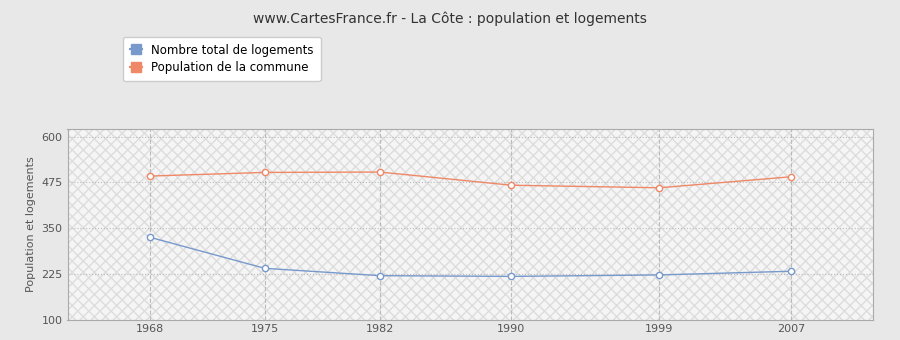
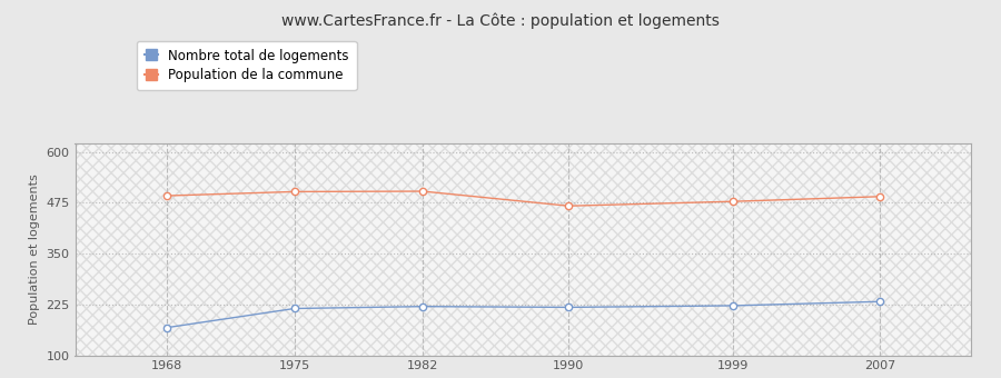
Nombre total de logements/1968: 325 -> 168
Nombre total de logements/1975: 240 -> 215
Population de la commune/1999: 460 -> 478
